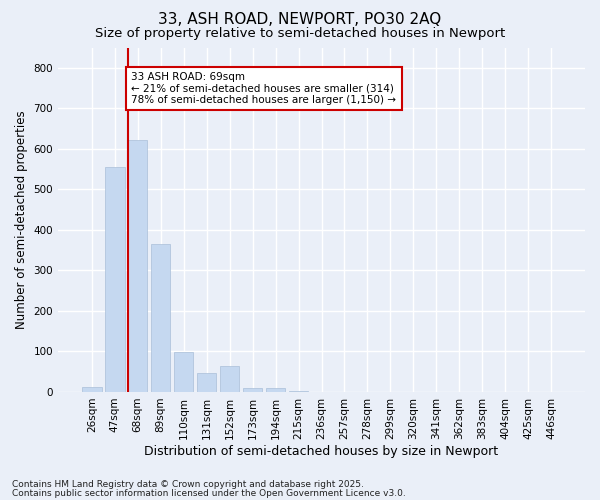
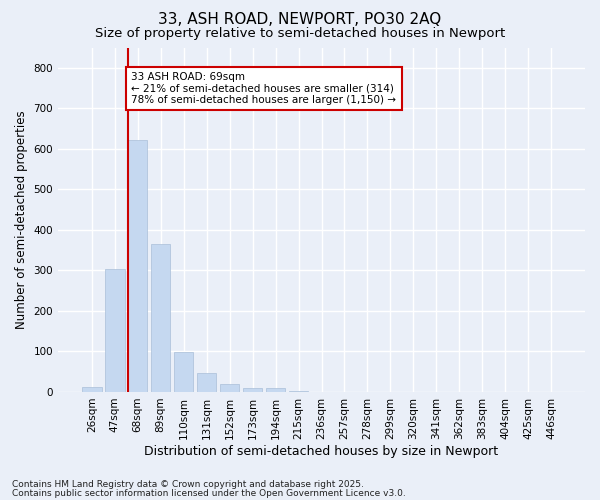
47sqm: 555 -> 303
152sqm: 65 -> 20
